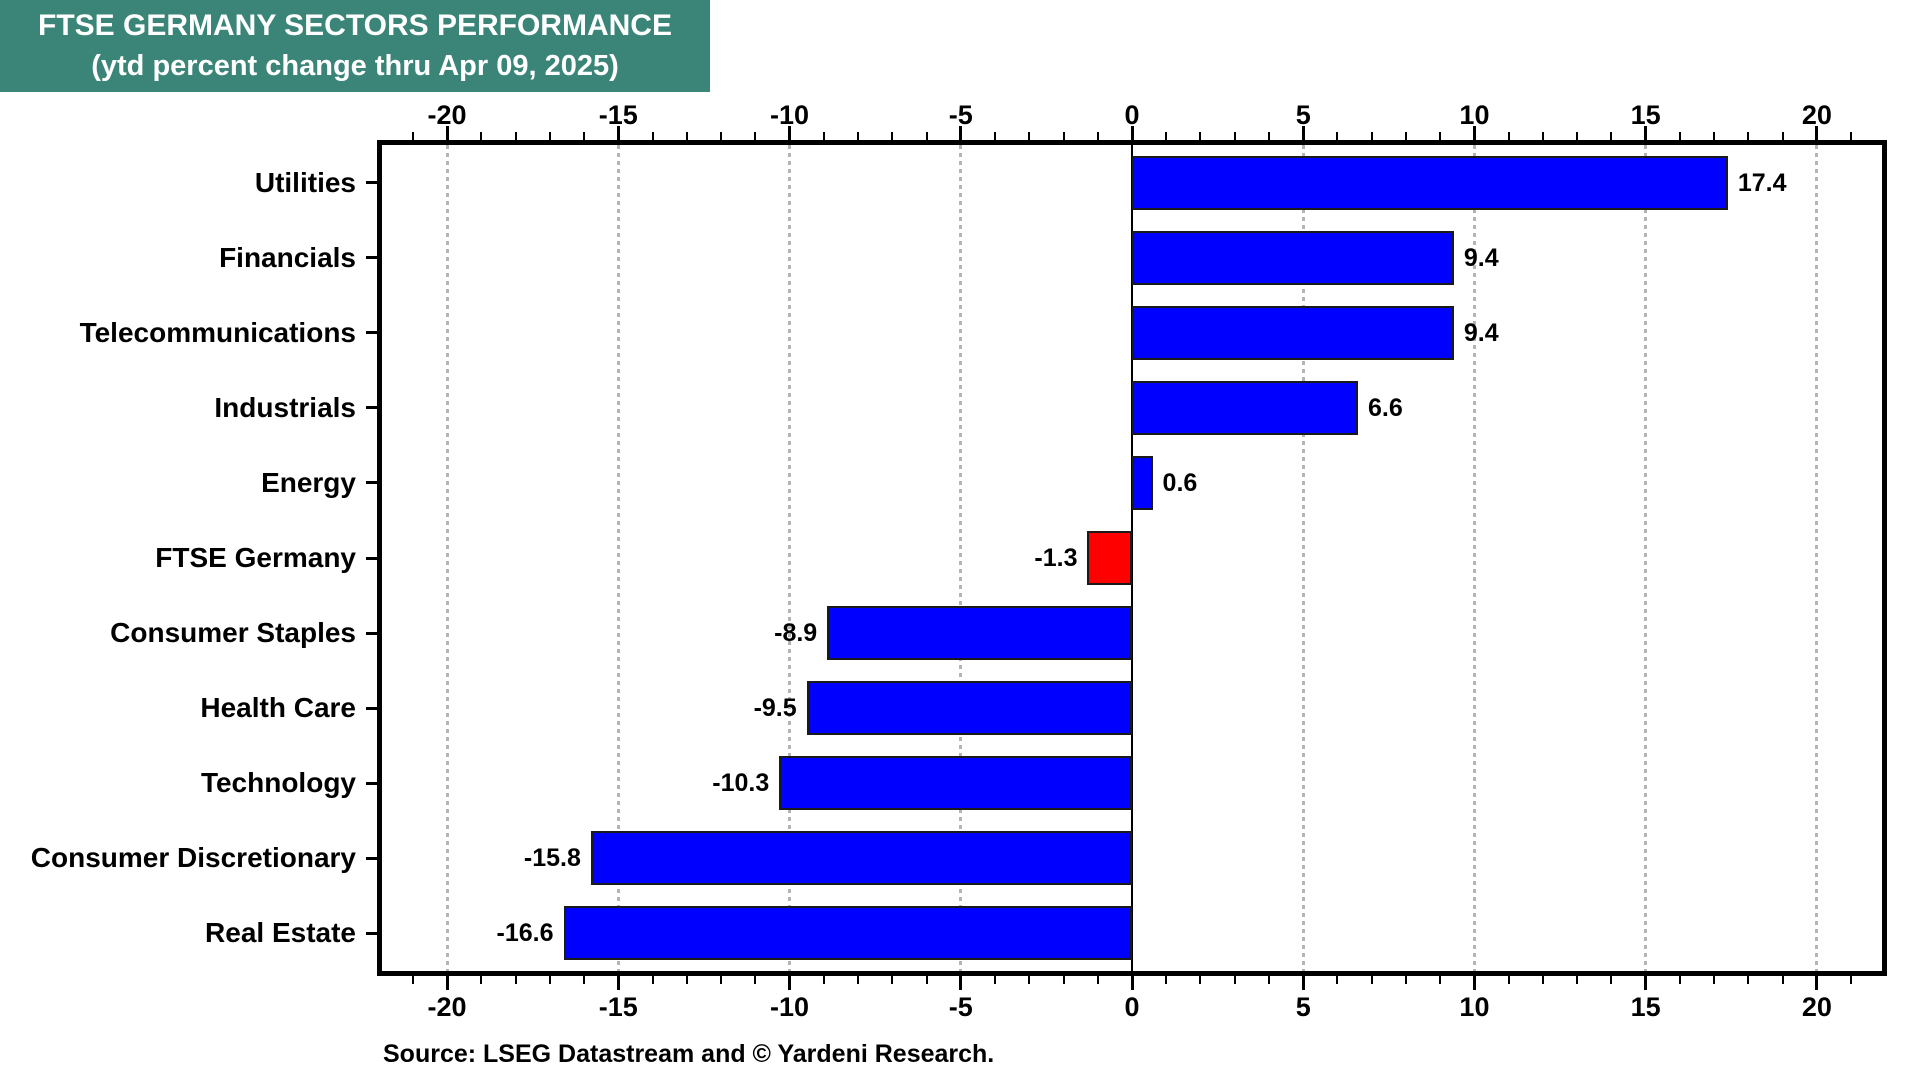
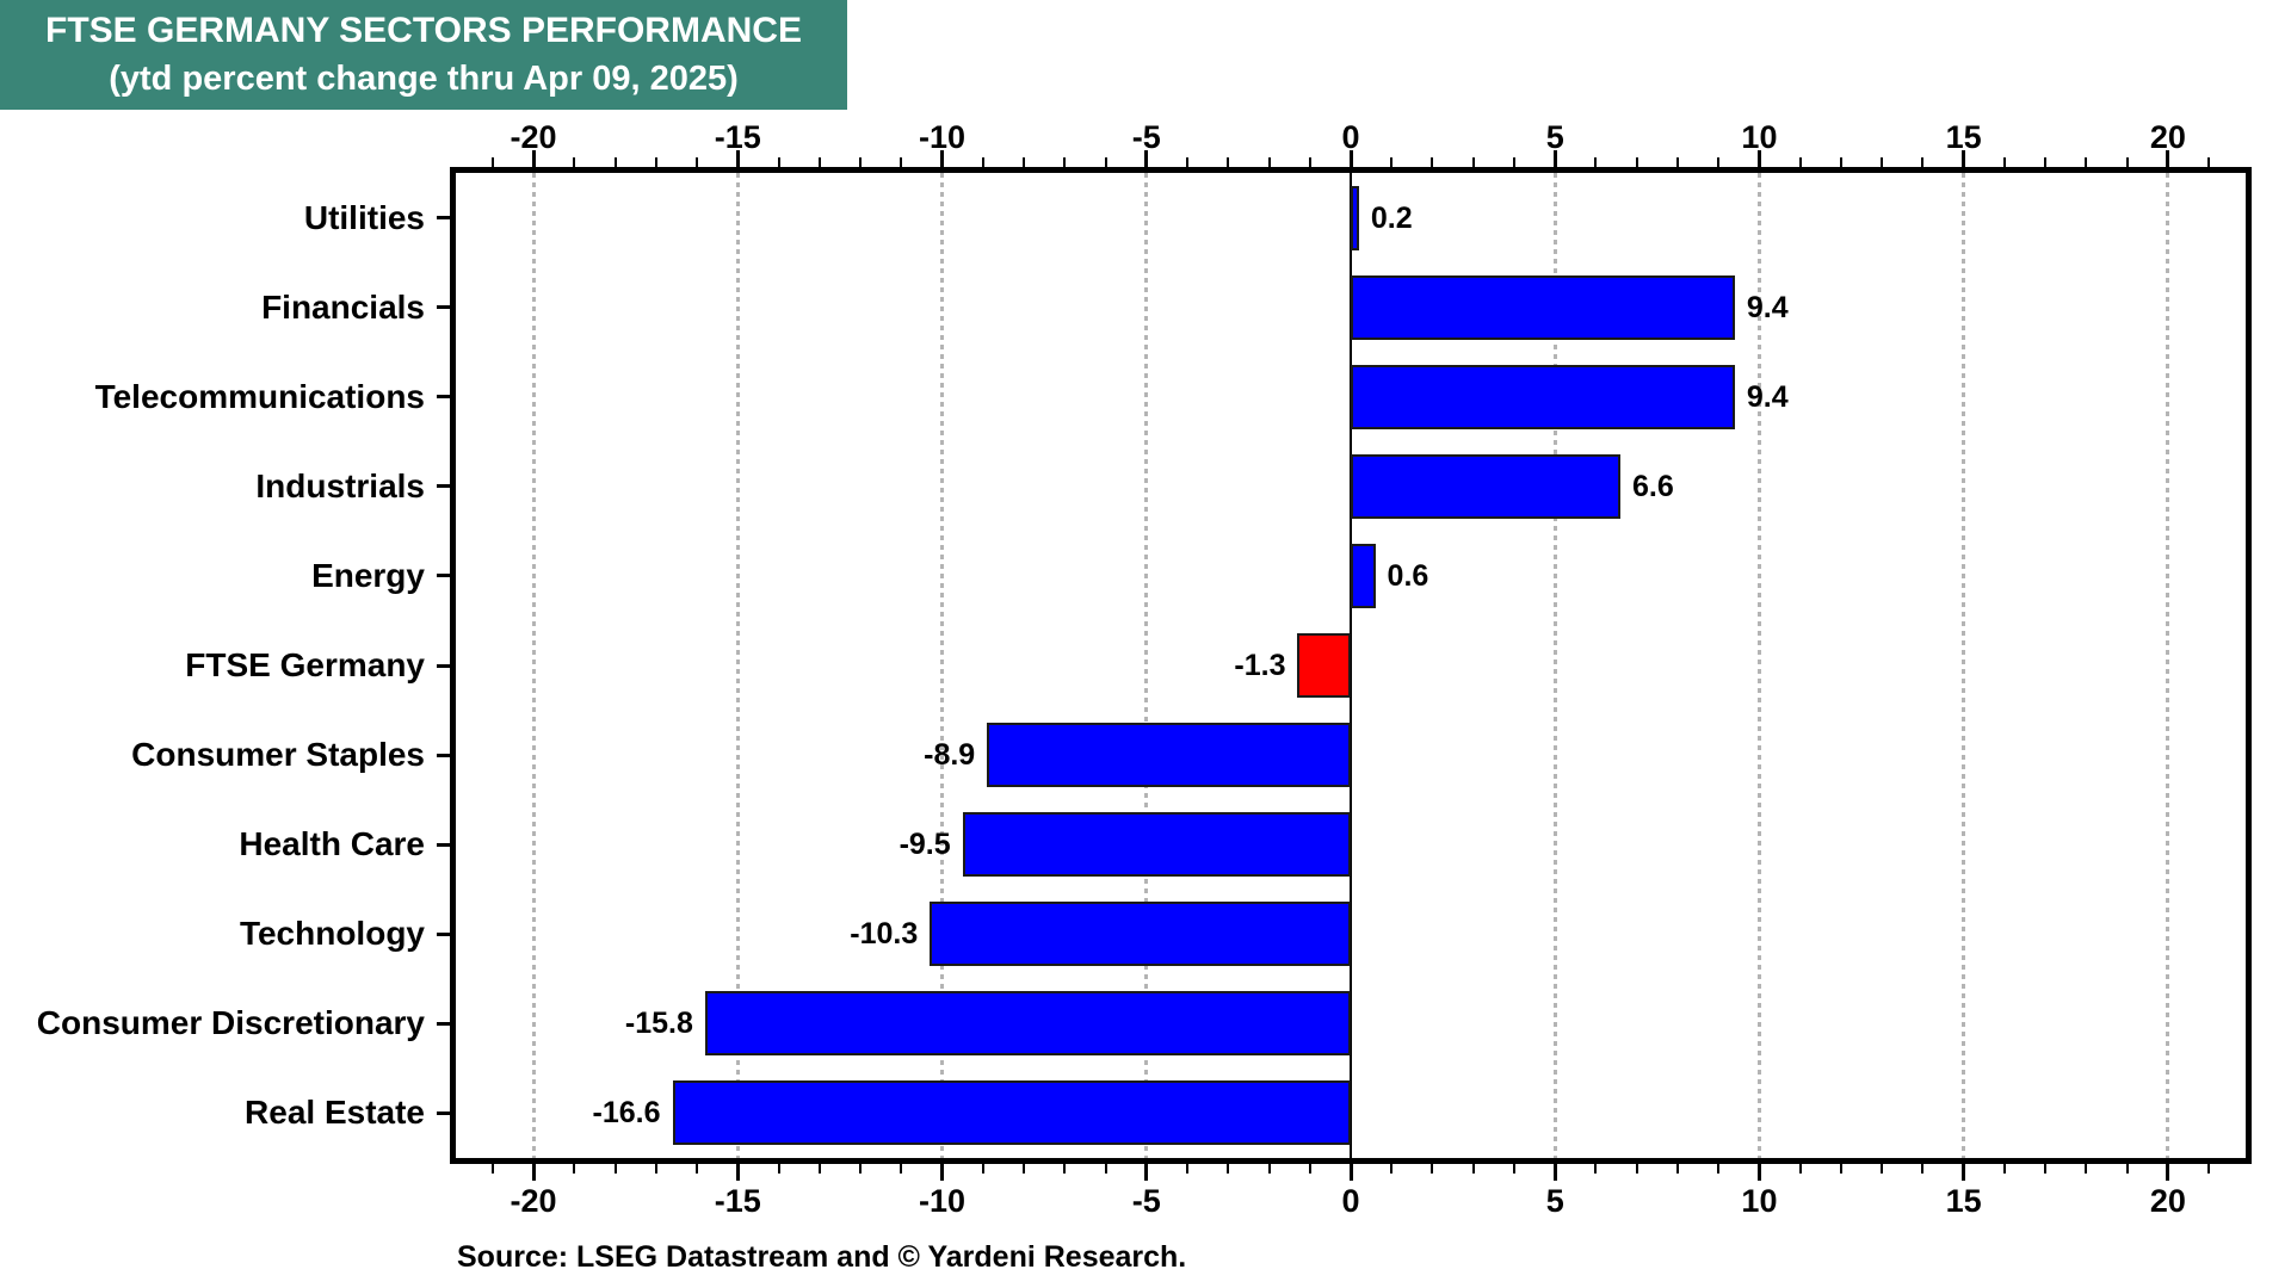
Utilities: 17.4 -> 0.2
